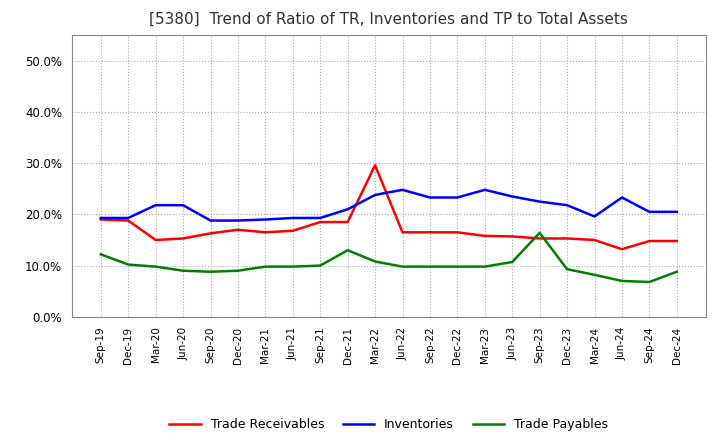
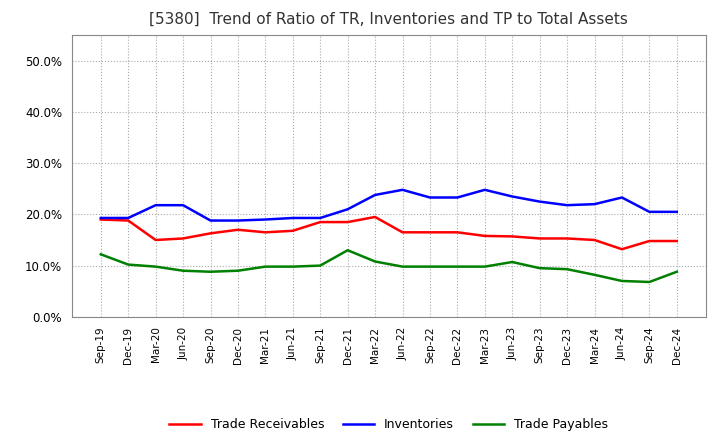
Trade Receivables/Mar-22: 29.6% -> 19.5%
Trade Payables/Sep-23: 16.4% -> 9.5%
Inventories/Mar-24: 19.6% -> 22.0%
